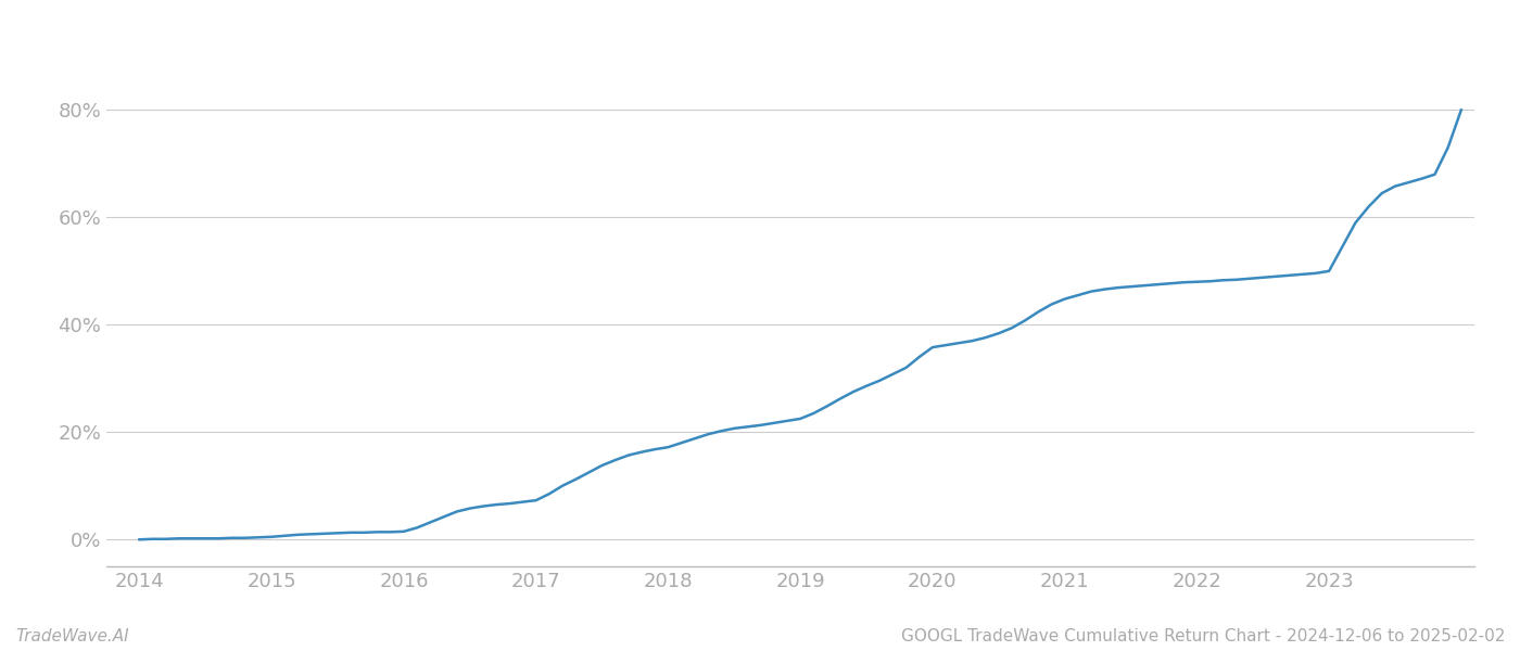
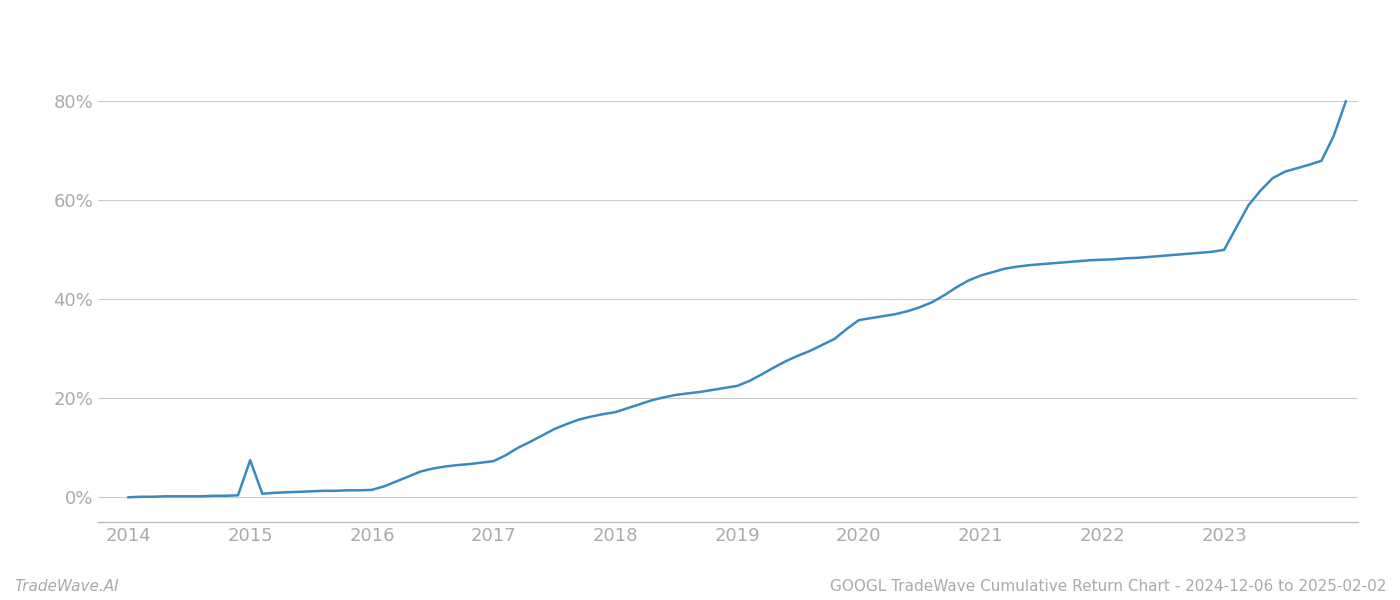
2015: 0.5% -> 7.5%
